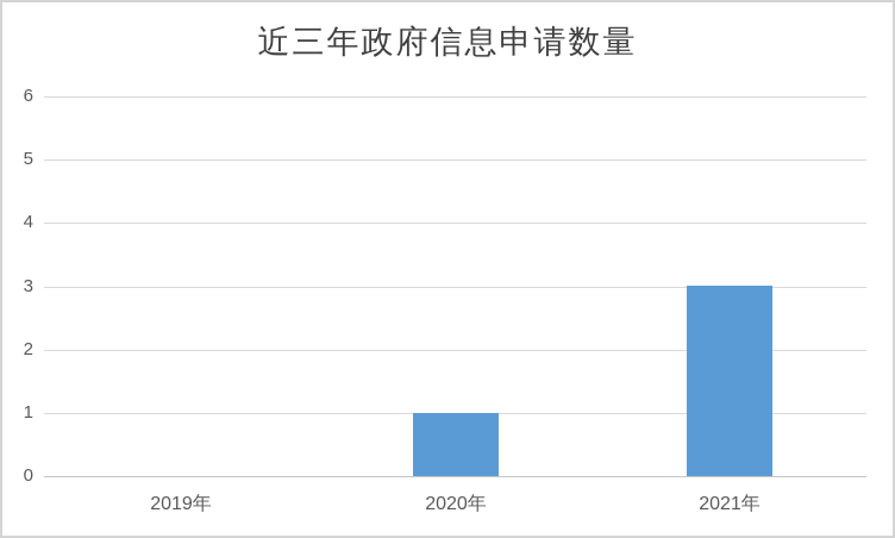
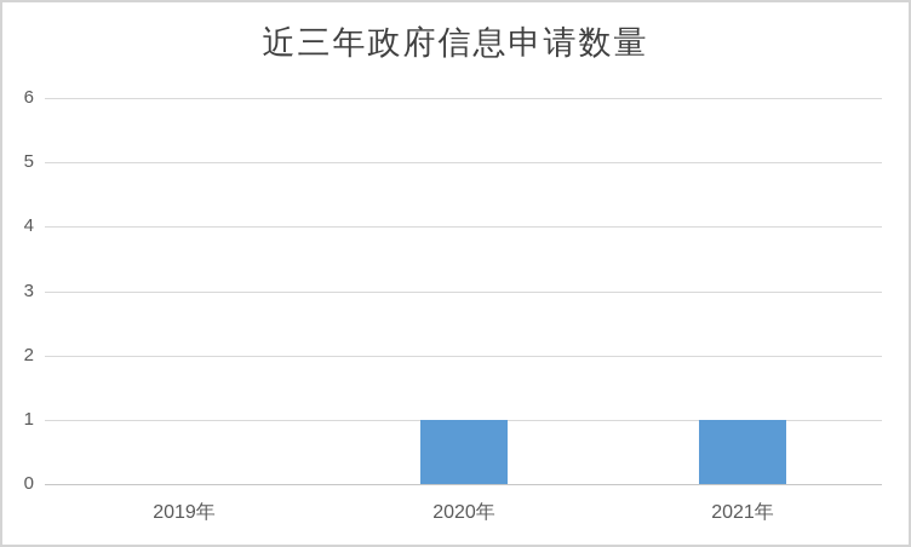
2021年: 3 -> 1
